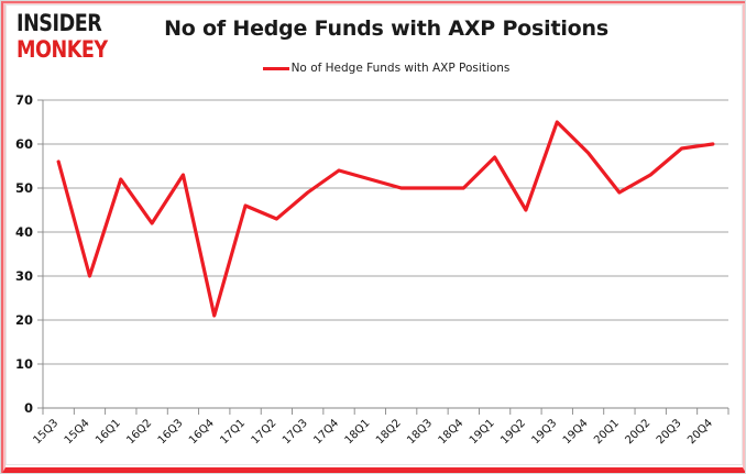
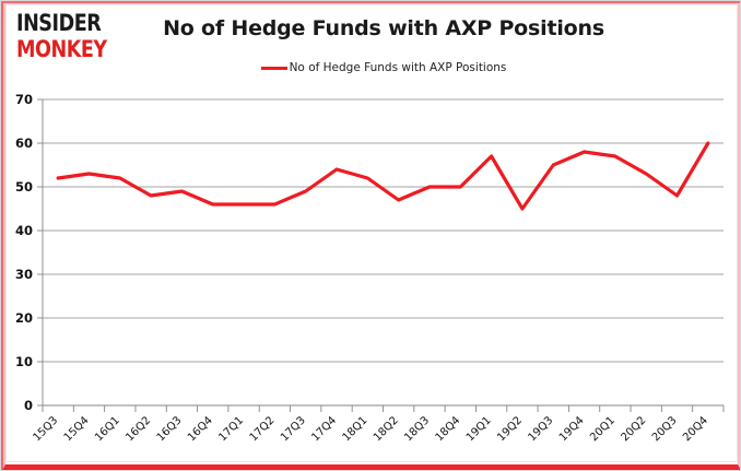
15Q3: 56 -> 52
15Q4: 30 -> 53
16Q2: 42 -> 48
16Q3: 53 -> 49
16Q4: 21 -> 46
17Q2: 43 -> 46
18Q2: 50 -> 47
19Q3: 65 -> 55
20Q1: 49 -> 57
20Q3: 59 -> 48
